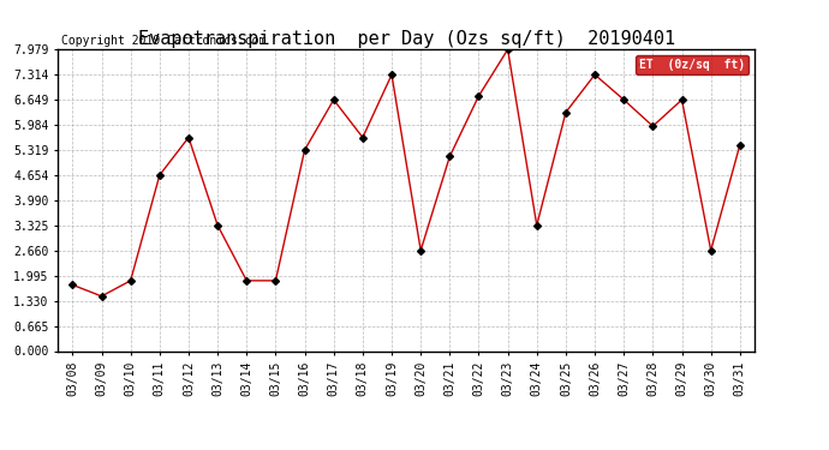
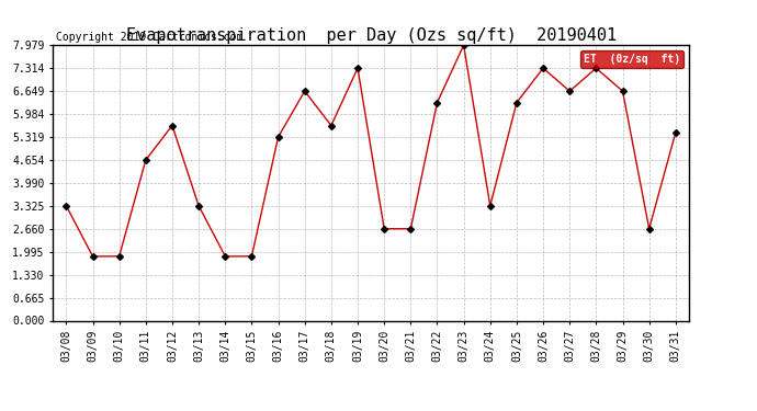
03/08: 1.75 -> 3.33
03/09: 1.45 -> 1.86
03/21: 5.15 -> 2.66
03/22: 6.75 -> 6.32
03/28: 5.95 -> 7.31
